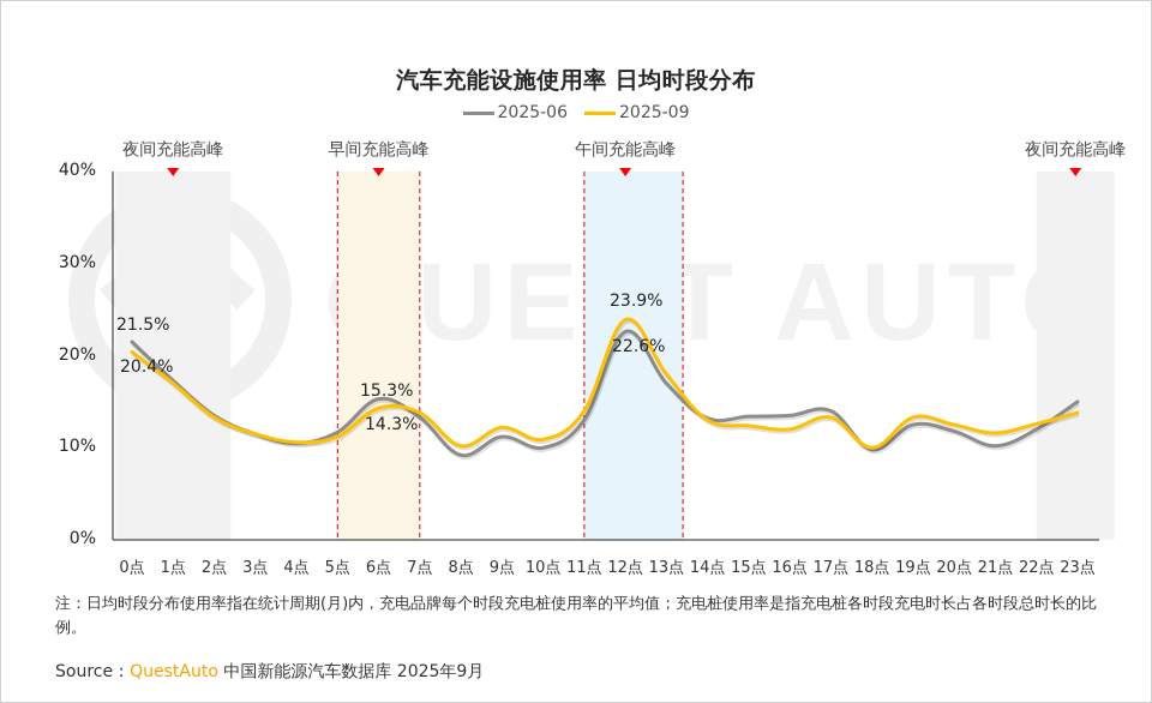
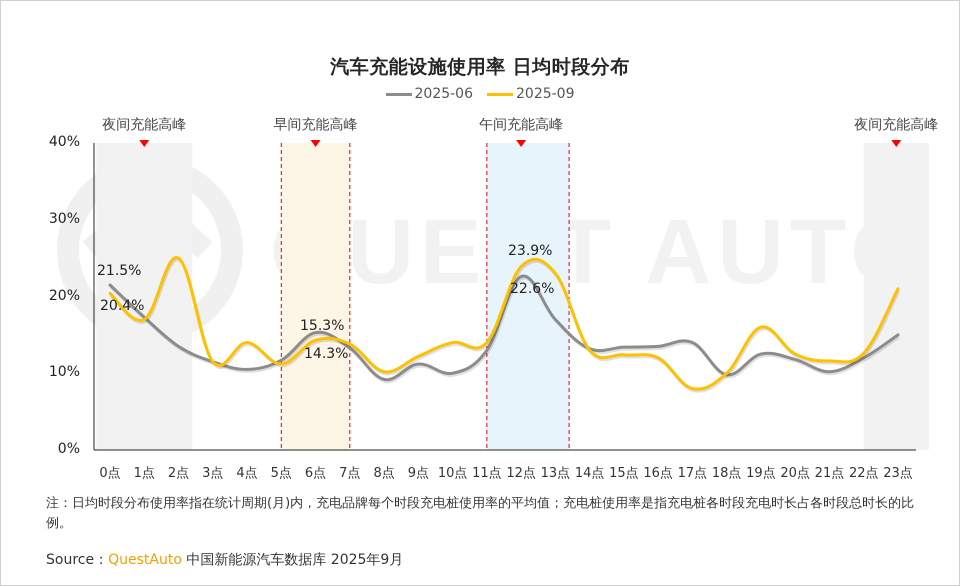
2025-09/2点: 13% -> 25%
2025-09/4点: 11% -> 14%
2025-09/10点: 11% -> 14%
2025-09/13点: 18% -> 23%
2025-09/17点: 13% -> 8%
2025-09/19点: 13% -> 16%
2025-09/23点: 14% -> 21%
